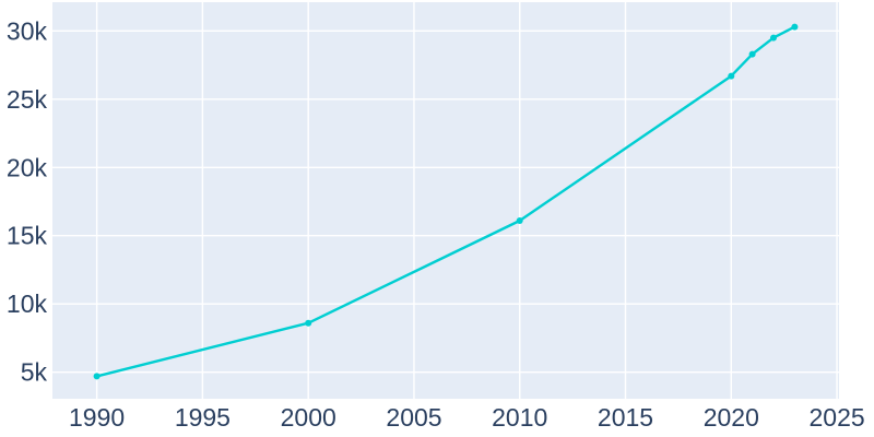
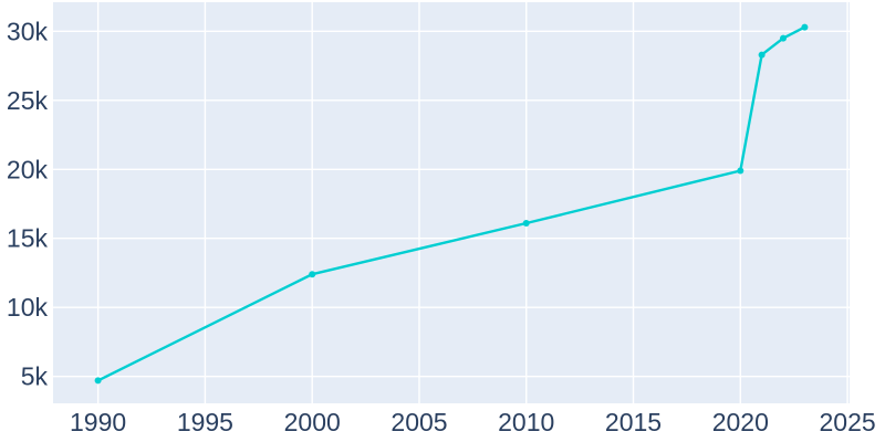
2000: 8.6k -> 12.4k
2020: 26.7k -> 19.9k
